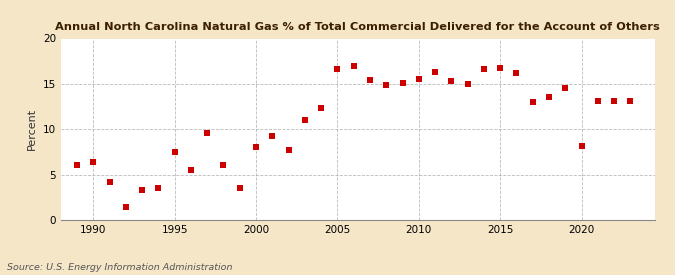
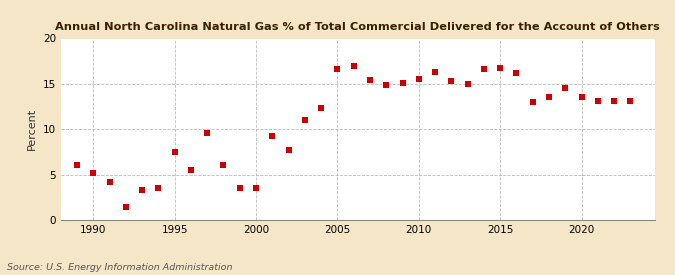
1990: 6.4 -> 5.2
2000: 8.0 -> 3.5
2020: 8.2 -> 13.5
